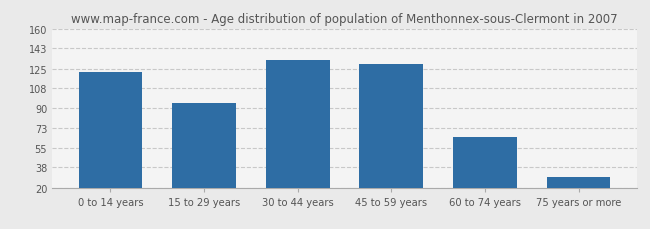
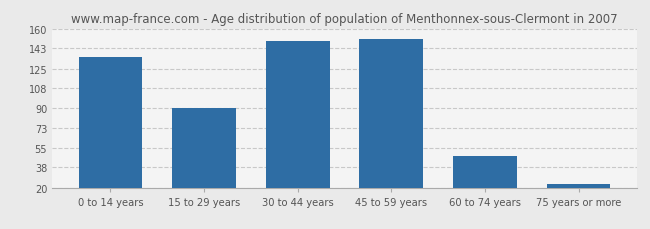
0 to 14 years: 122 -> 135
15 to 29 years: 95 -> 90
30 to 44 years: 133 -> 149
45 to 59 years: 129 -> 151
60 to 74 years: 65 -> 48
75 years or more: 29 -> 23
